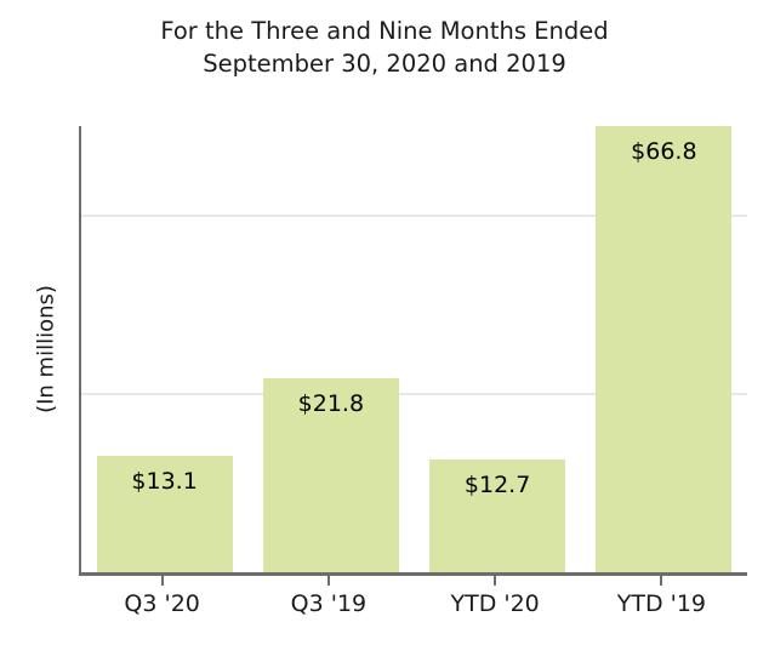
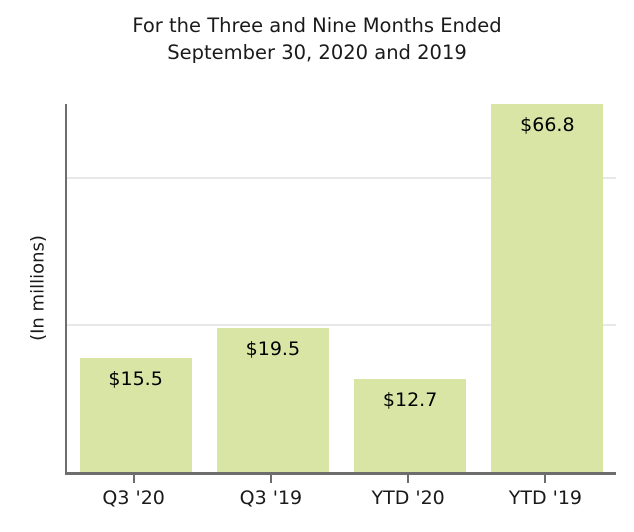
Q3 '20: $13.1 -> $15.5
Q3 '19: $21.8 -> $19.5
